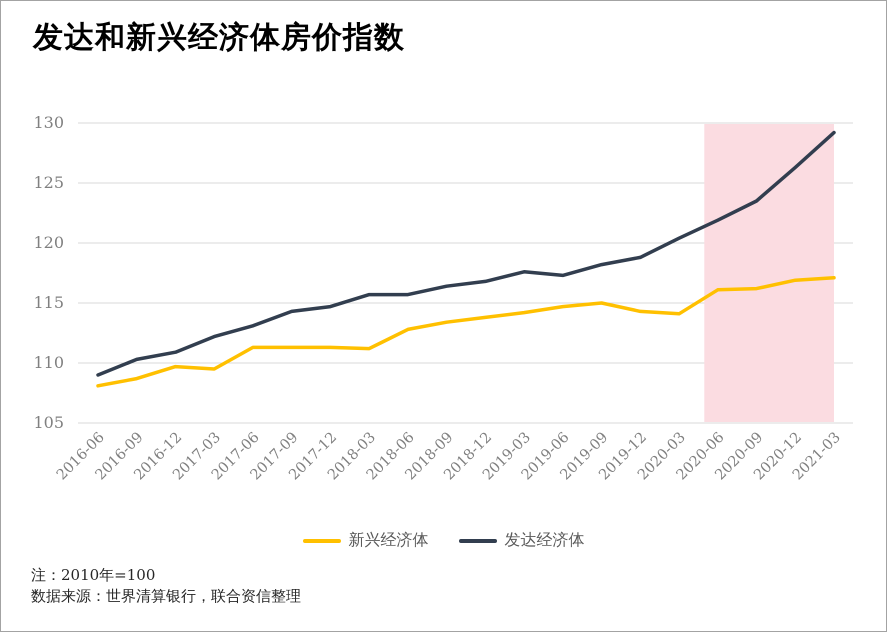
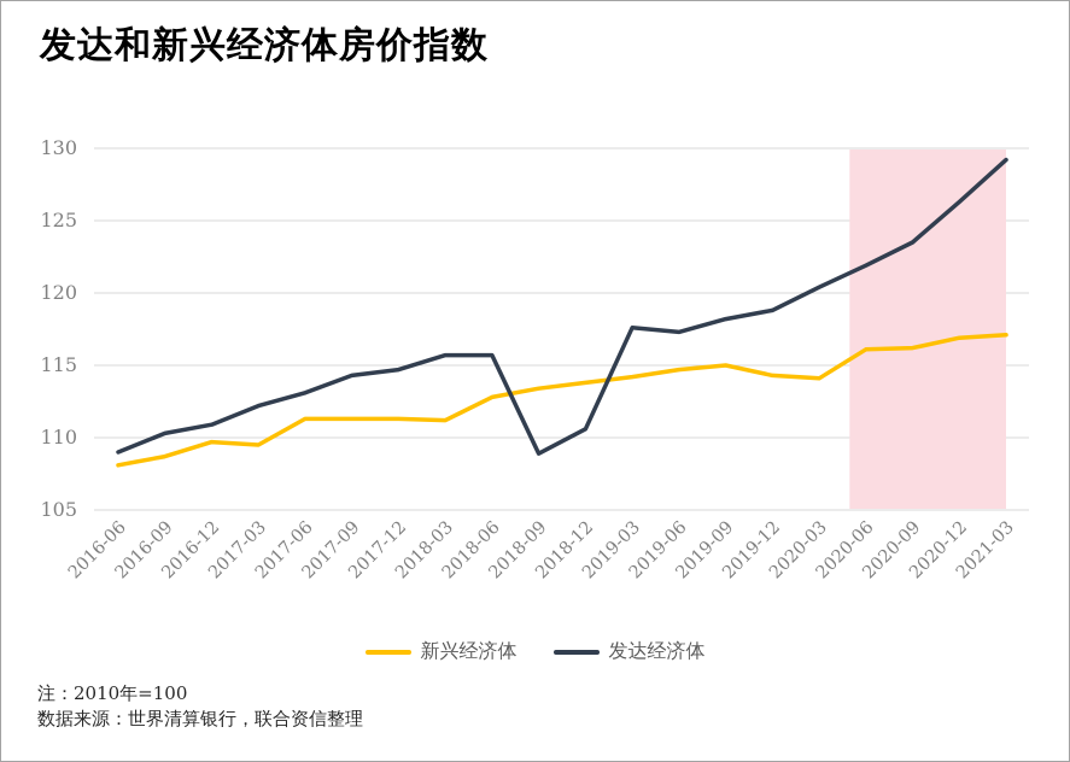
发达经济体/2018-09: 116.4 -> 108.9
发达经济体/2018-12: 116.8 -> 110.6
